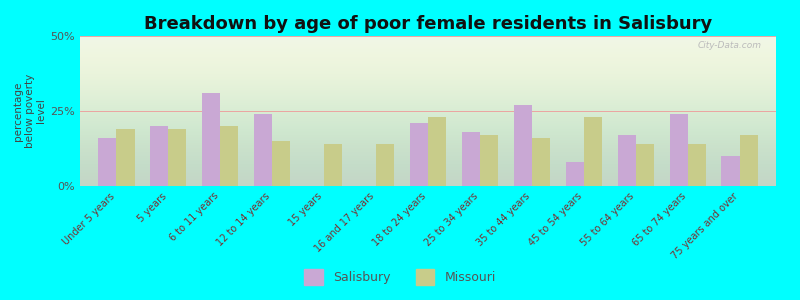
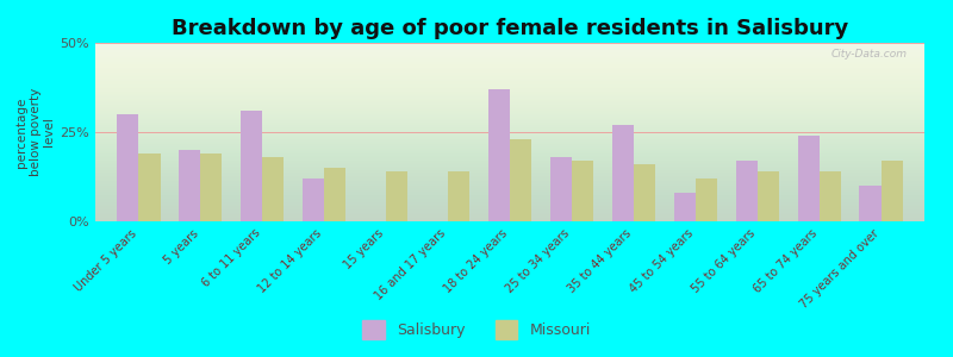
Salisbury/Under 5 years: 16% -> 30%
Missouri/6 to 11 years: 20% -> 18%
Salisbury/12 to 14 years: 24% -> 12%
Salisbury/18 to 24 years: 21% -> 37%
Missouri/45 to 54 years: 23% -> 12%
